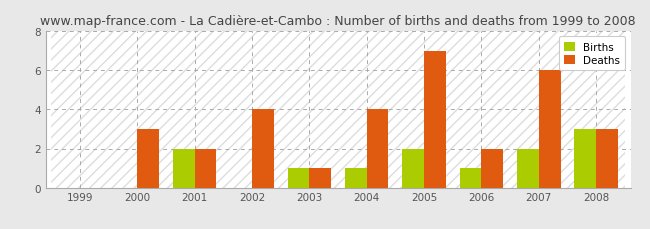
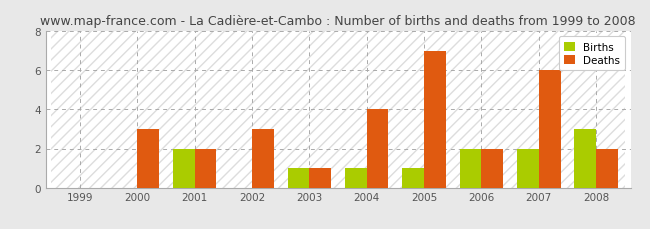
Deaths/2002: 4 -> 3
Births/2005: 2 -> 1
Births/2006: 1 -> 2
Deaths/2008: 3 -> 2
